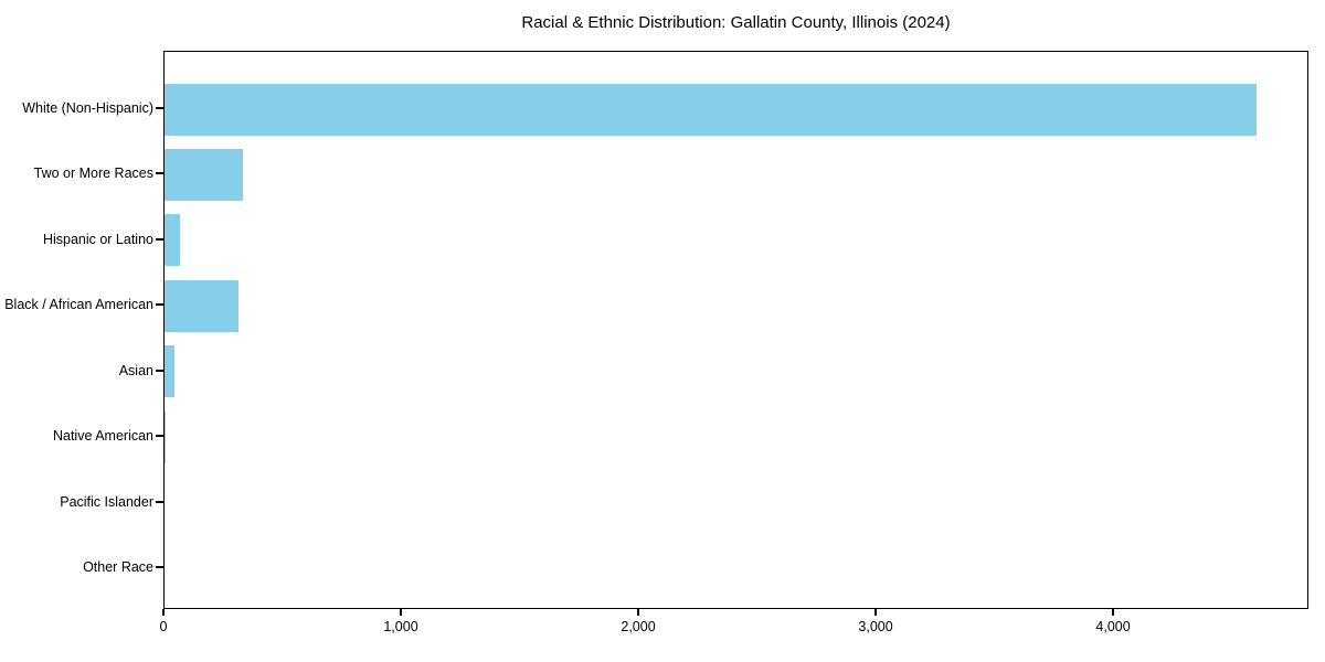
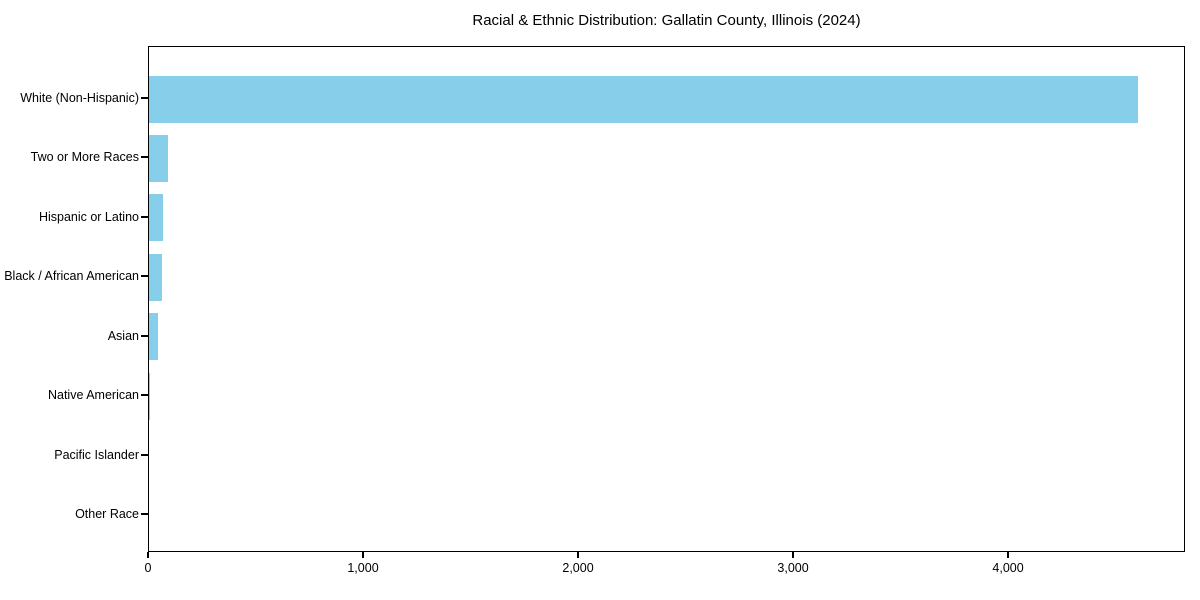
Two or More Races: 330 -> 90
Black / African American: 310 -> 60
